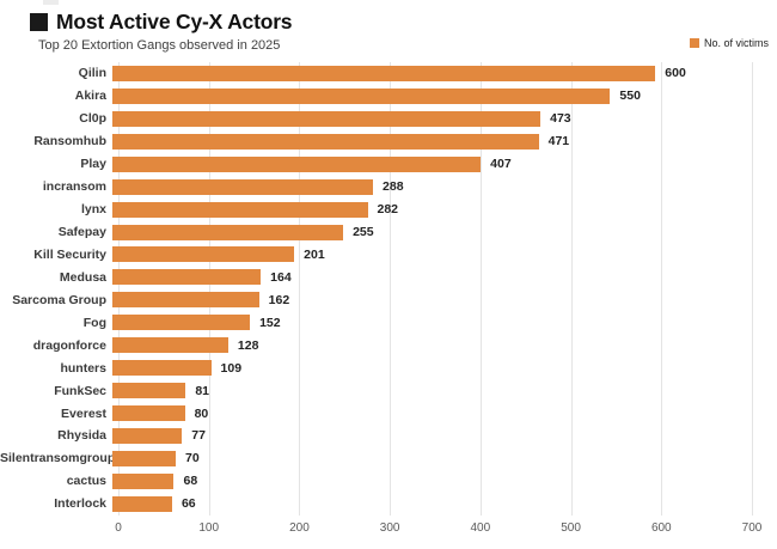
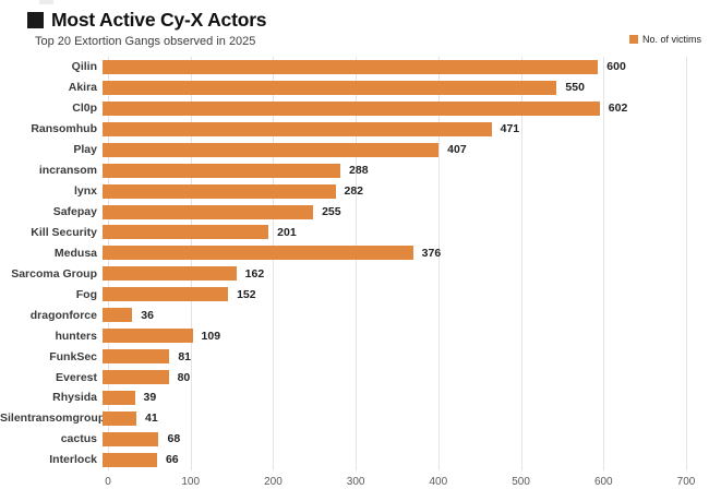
Cl0p: 473 -> 602
Medusa: 164 -> 376
dragonforce: 128 -> 36
Rhysida: 77 -> 39
Silentransomgroup: 70 -> 41
